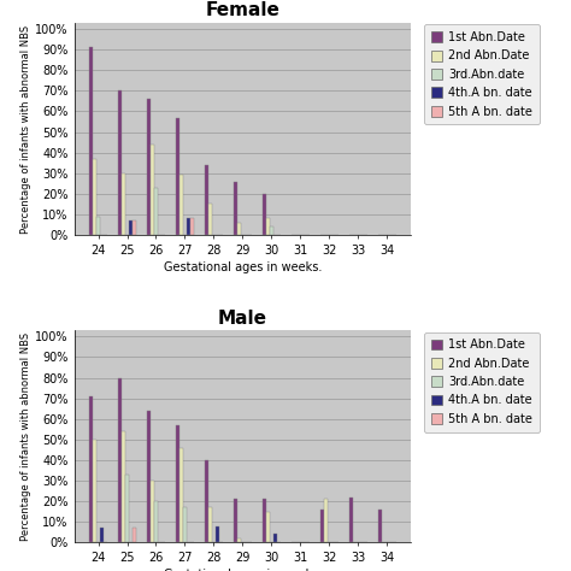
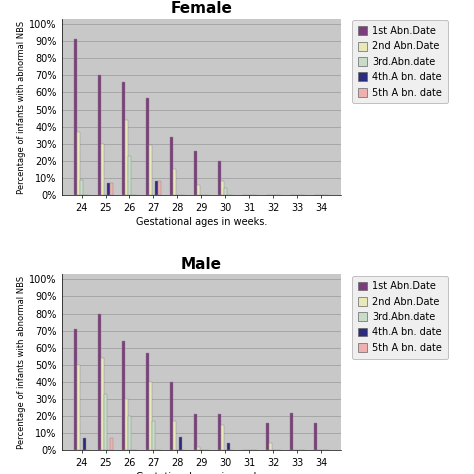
Male/2nd Abn.Date/27: 46% -> 40%
Male/2nd Abn.Date/32: 21% -> 4%
